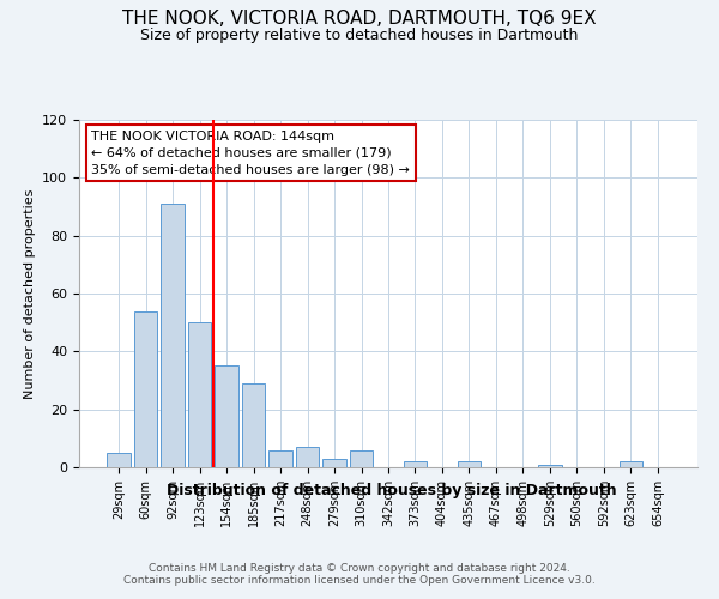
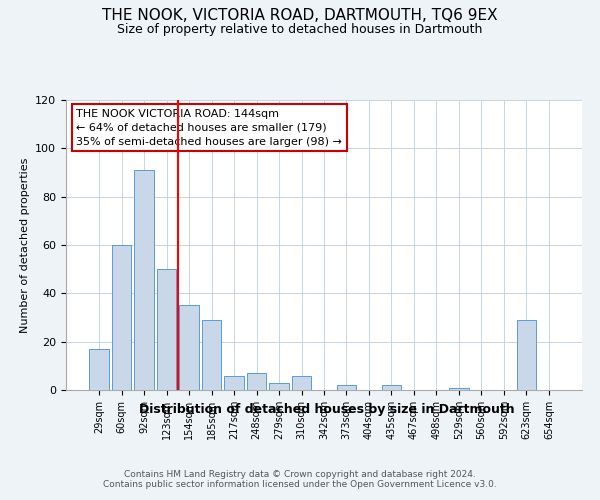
29sqm: 5 -> 17
60sqm: 54 -> 60
623sqm: 2 -> 29
